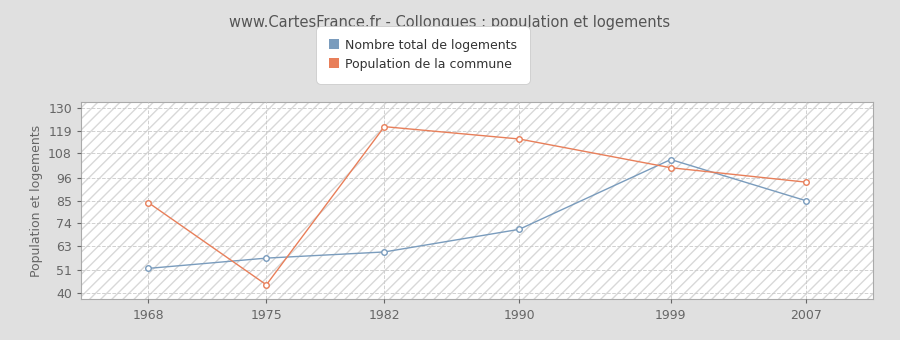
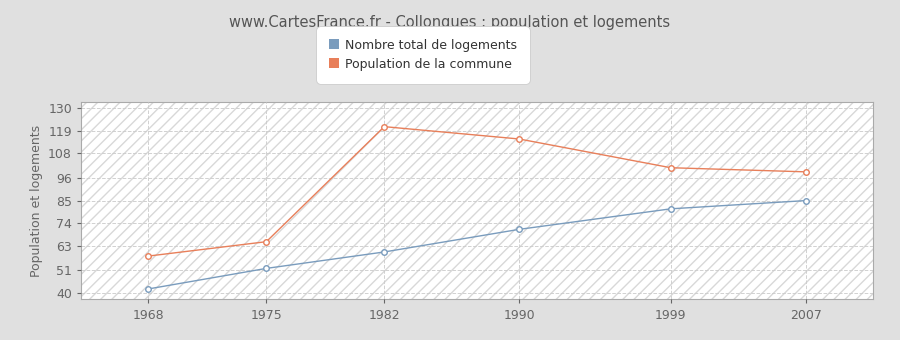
Nombre total de logements/1968: 52 -> 42
Population de la commune/1968: 84 -> 58
Nombre total de logements/1975: 57 -> 52
Population de la commune/1975: 44 -> 65
Nombre total de logements/1999: 105 -> 81
Population de la commune/2007: 94 -> 99
